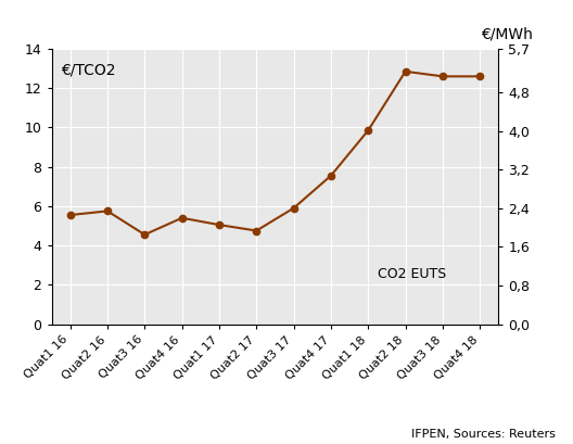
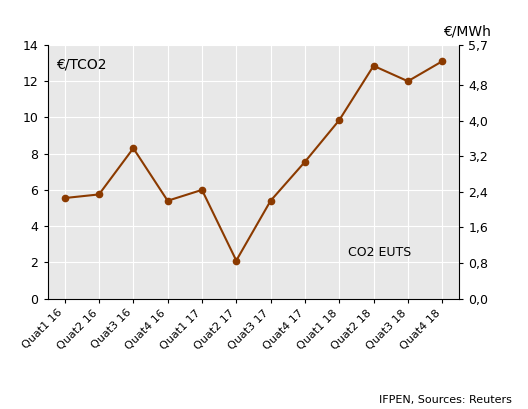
Quat3 16: 4.5 -> 8.3
Quat1 17: 5.0 -> 6.0
Quat2 17: 4.8 -> 2.1
Quat3 17: 5.9 -> 5.4
Quat3 18: 12.6 -> 12.0
Quat4 18: 12.6 -> 13.1
